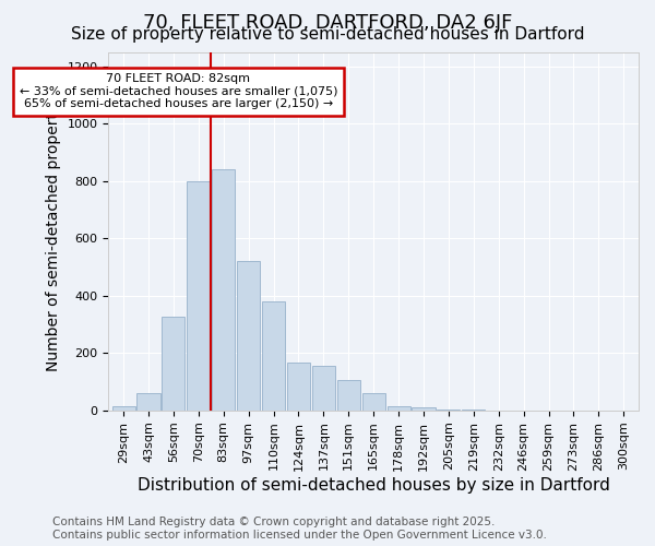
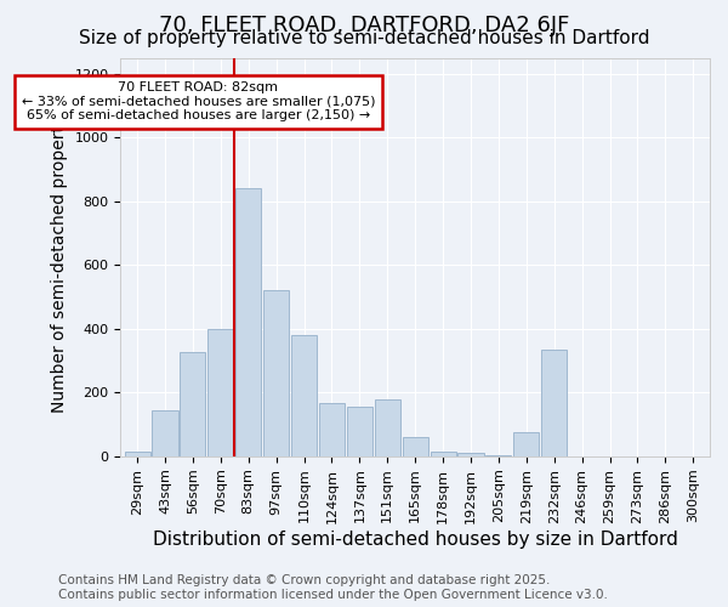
43sqm: 60 -> 145
70sqm: 800 -> 400
151sqm: 105 -> 180
219sqm: 2 -> 75
232sqm: 1 -> 335
